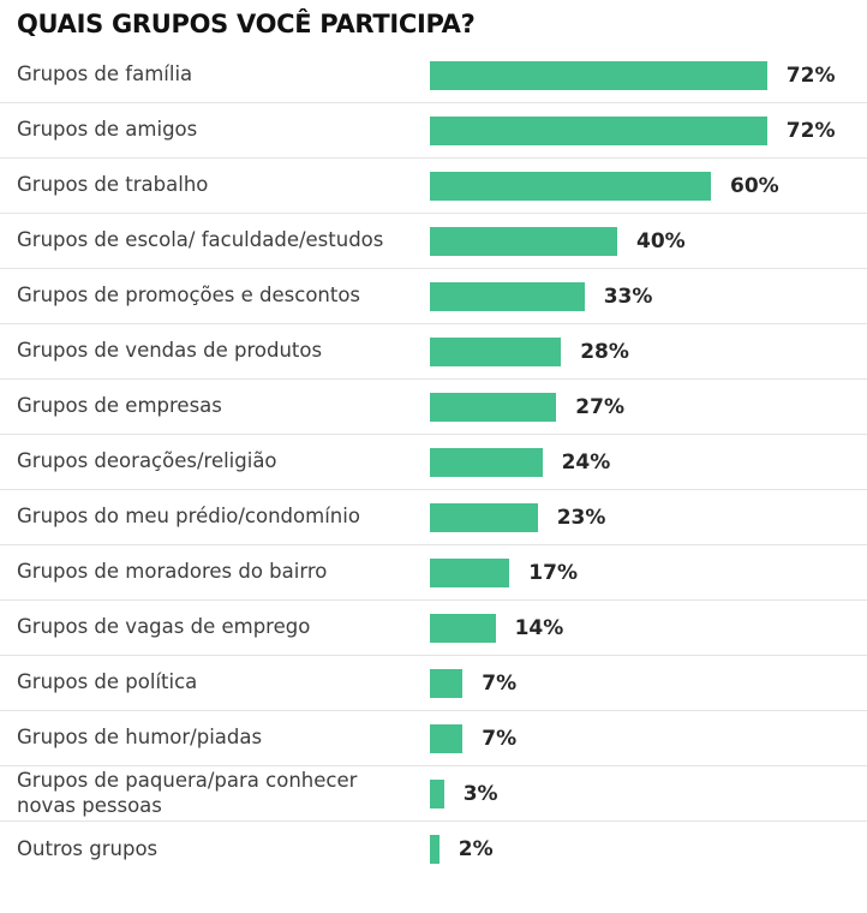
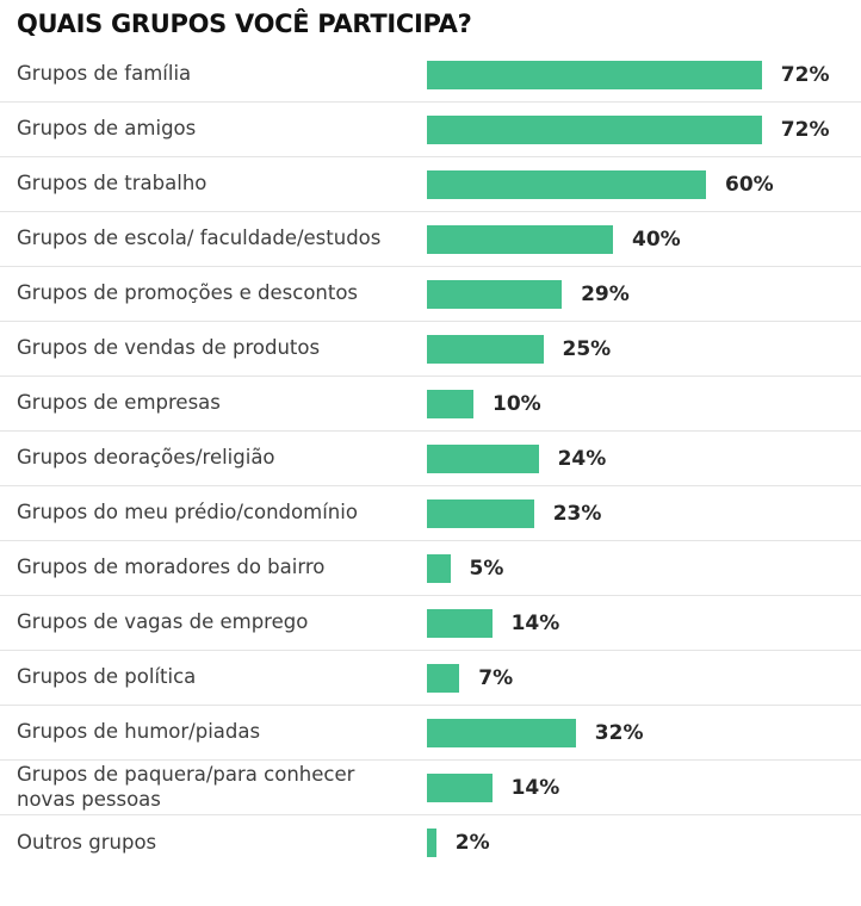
Grupos de promoções e descontos: 33% -> 29%
Grupos de vendas de produtos: 28% -> 25%
Grupos de empresas: 27% -> 10%
Grupos de moradores do bairro: 17% -> 5%
Grupos de humor/piadas: 7% -> 32%
Grupos de paquera/para conhecer novas pessoas: 3% -> 14%
